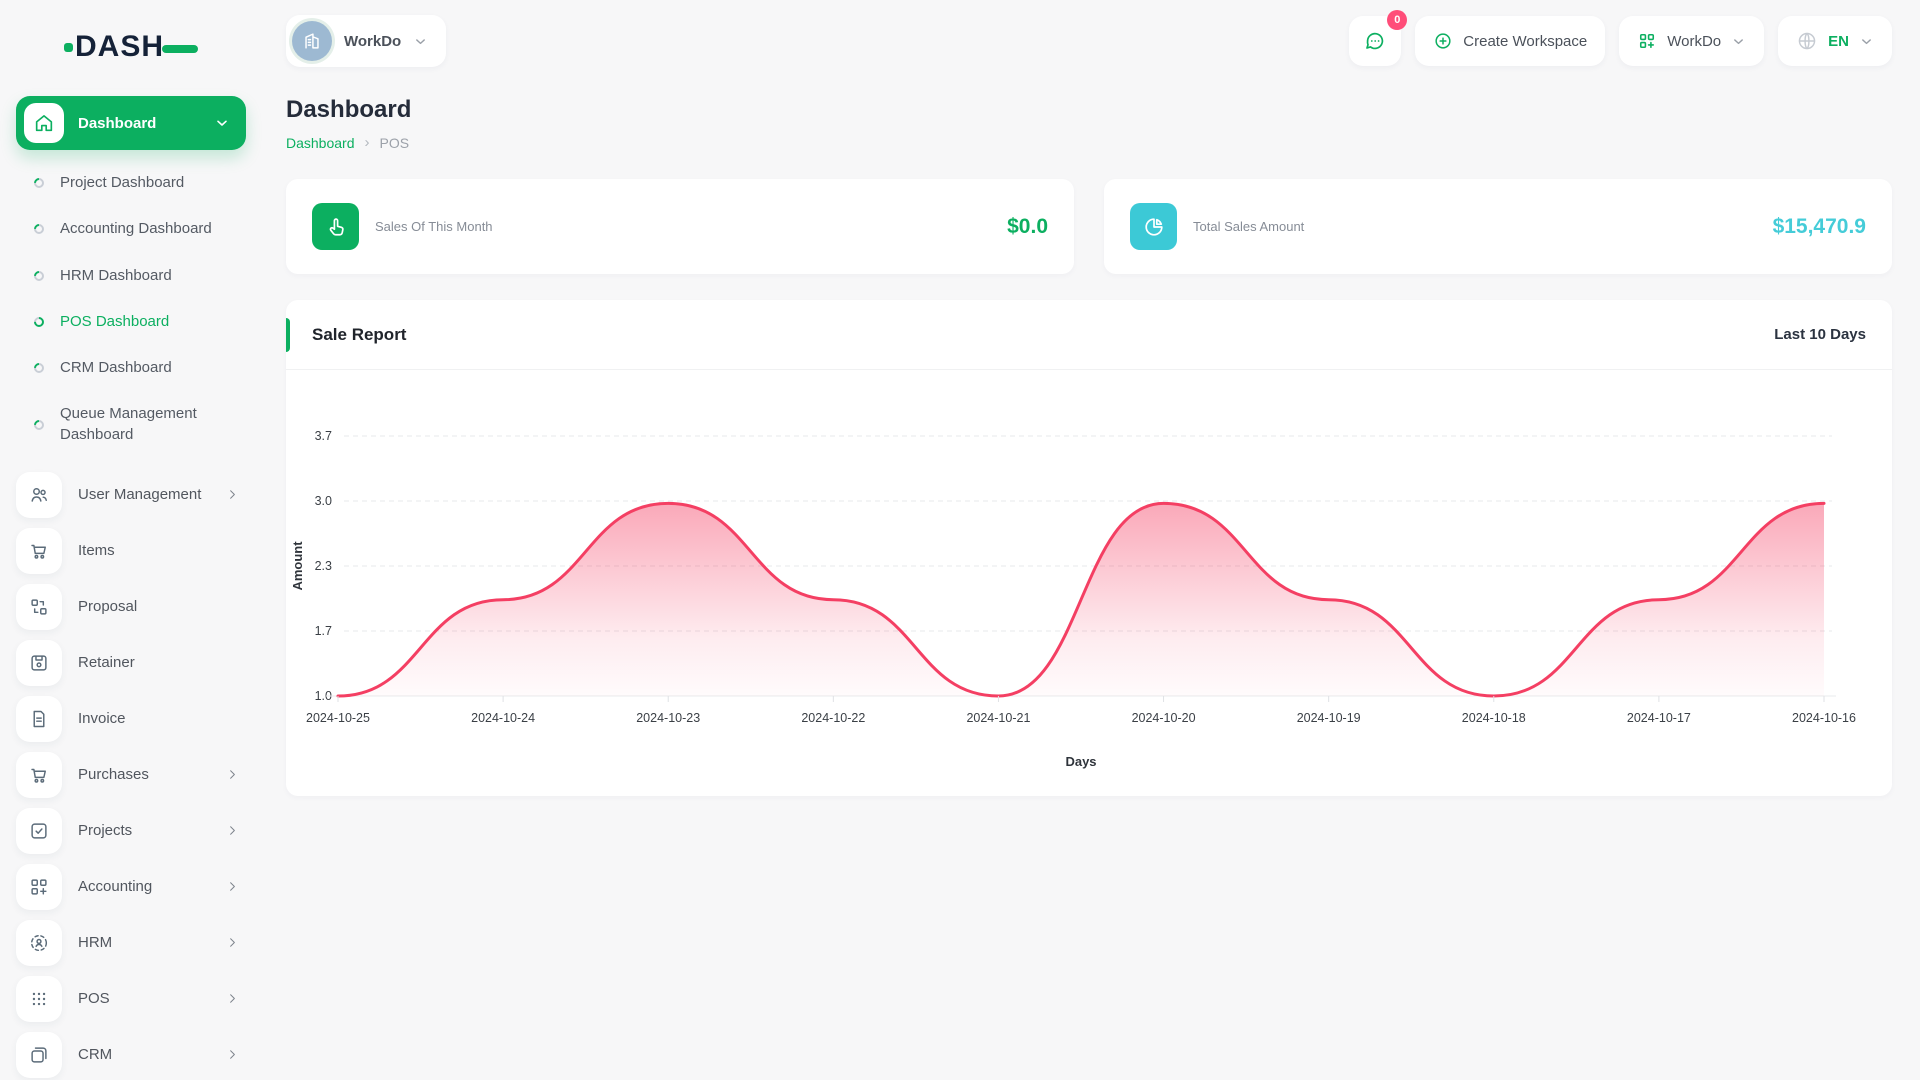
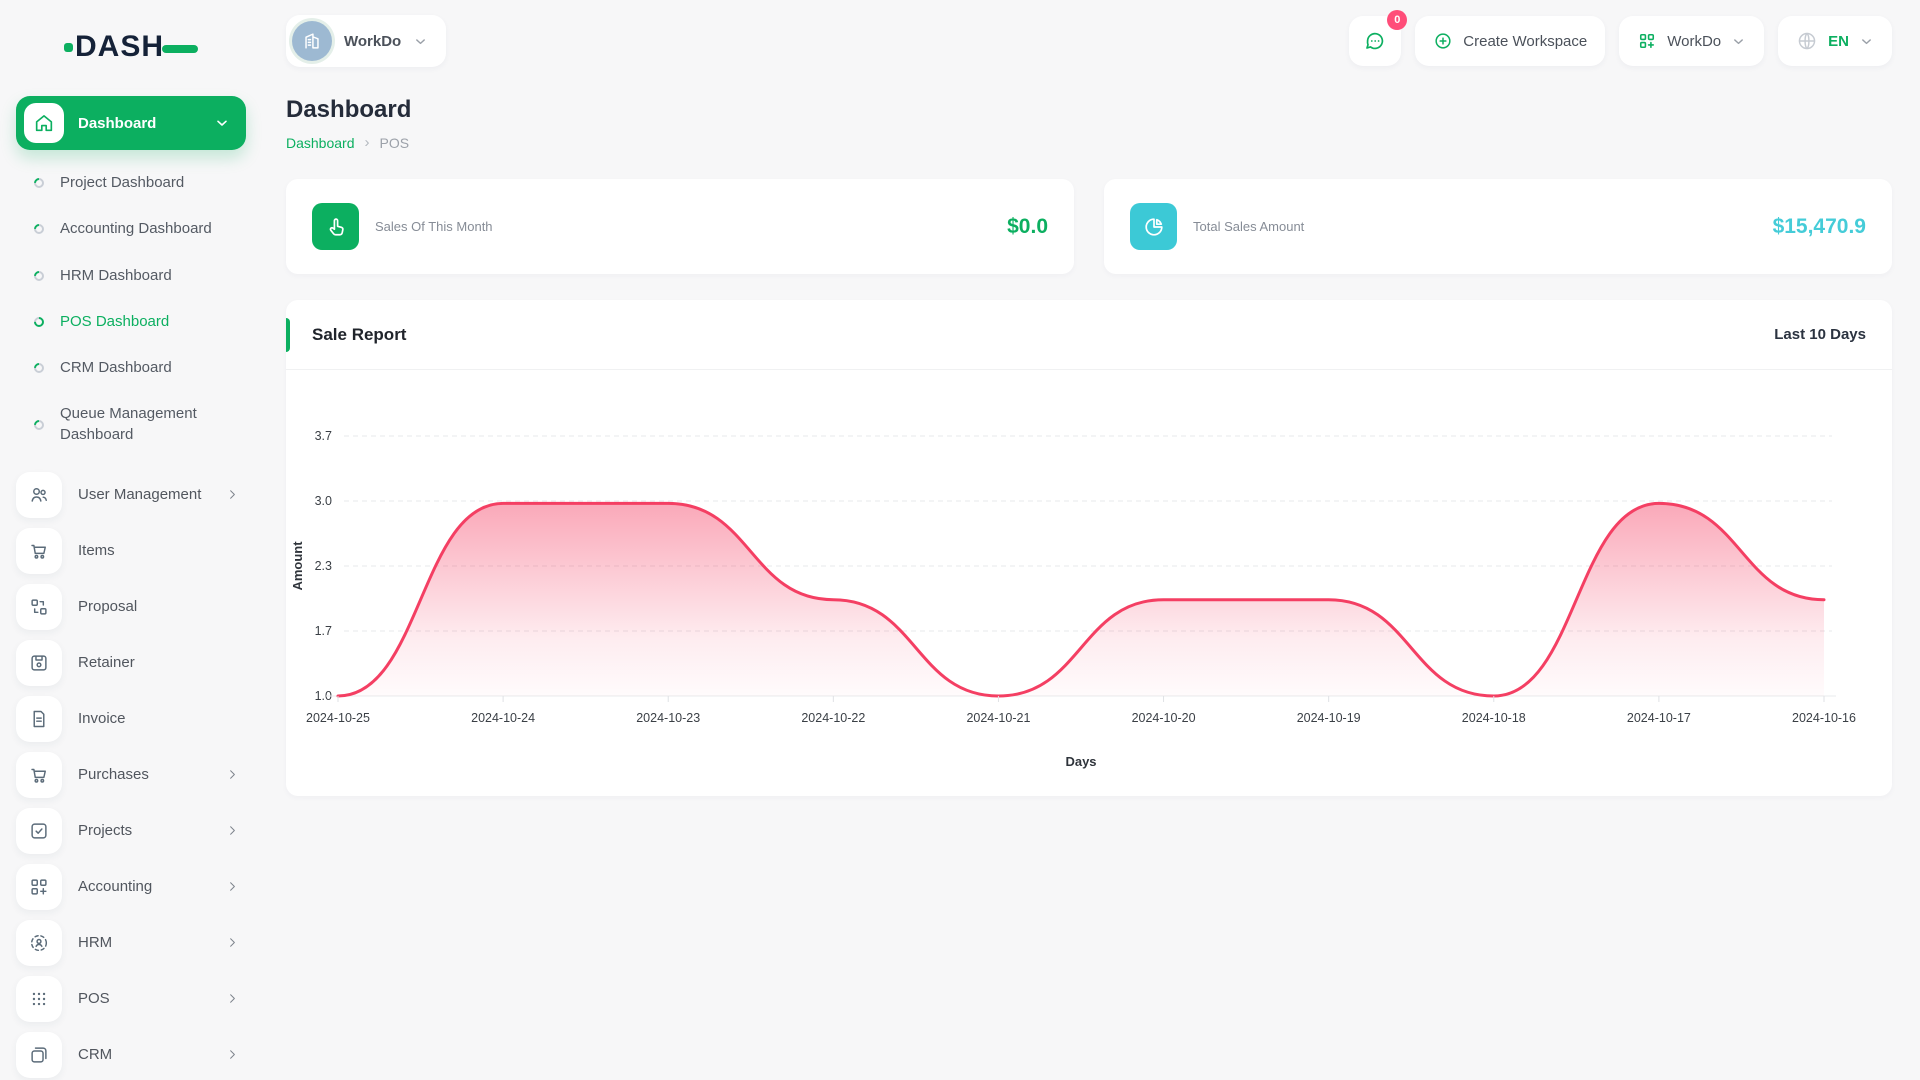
2024-10-24: 2 -> 3
2024-10-20: 3 -> 2
2024-10-17: 2 -> 3
2024-10-16: 3 -> 2
